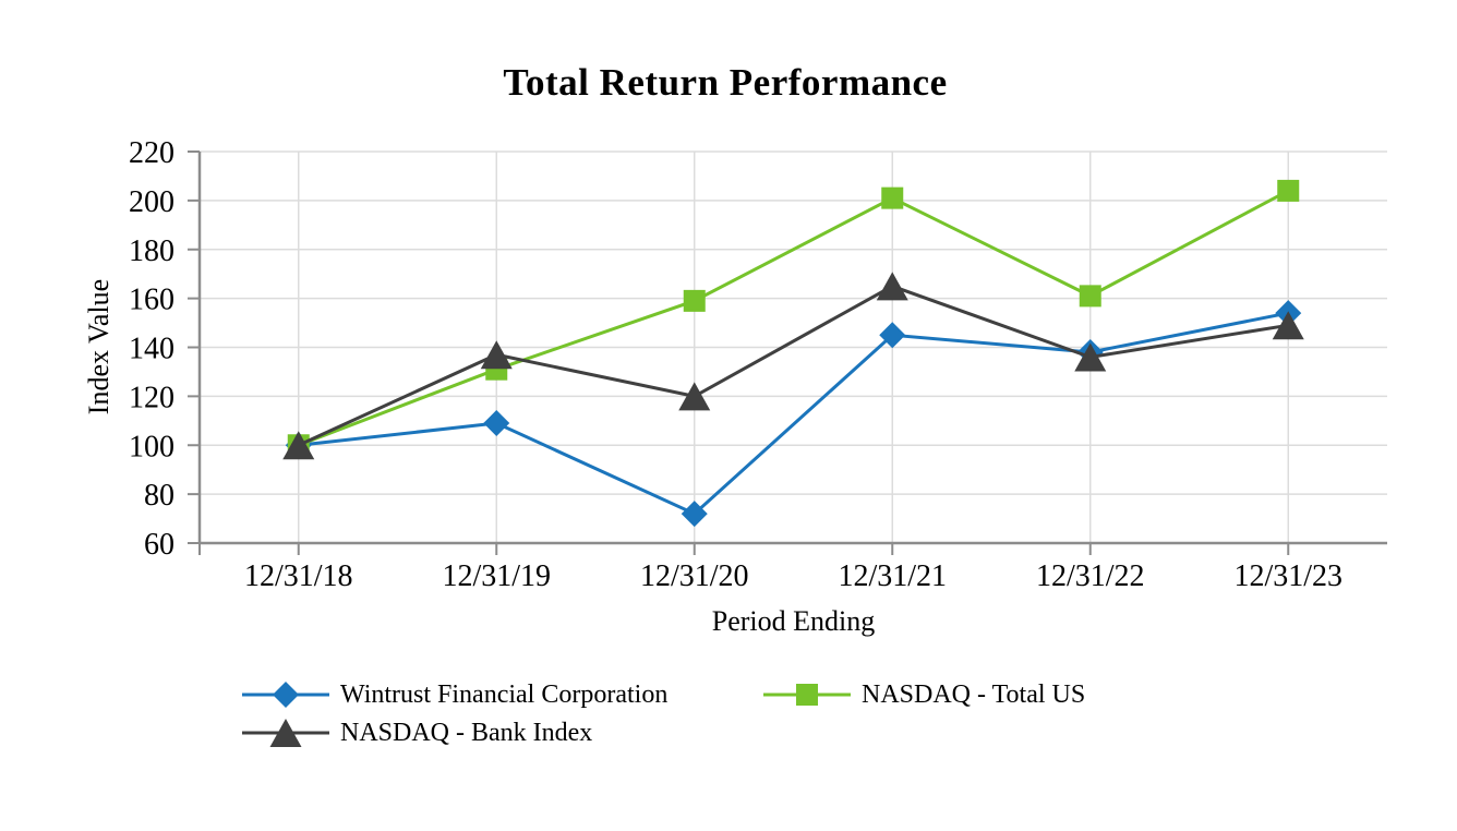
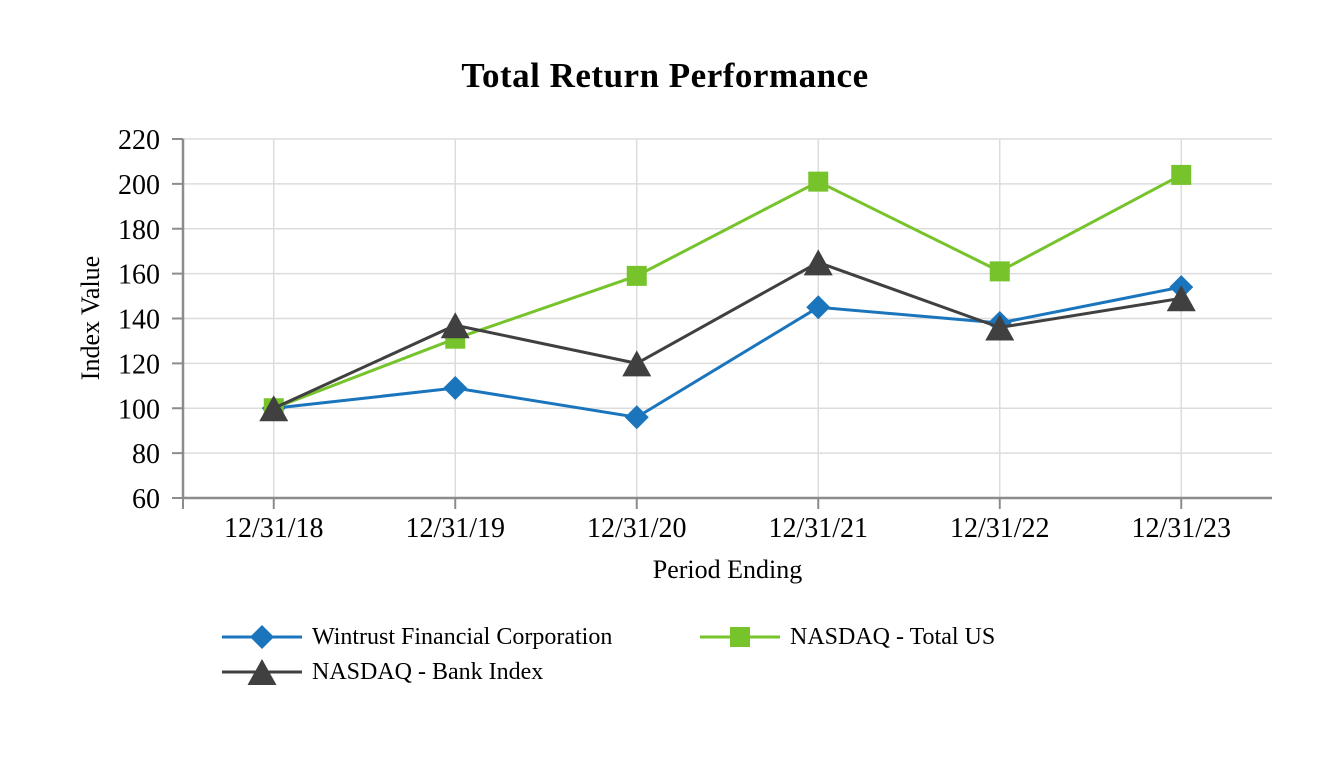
Wintrust Financial Corporation/12/31/20: 72 -> 96
